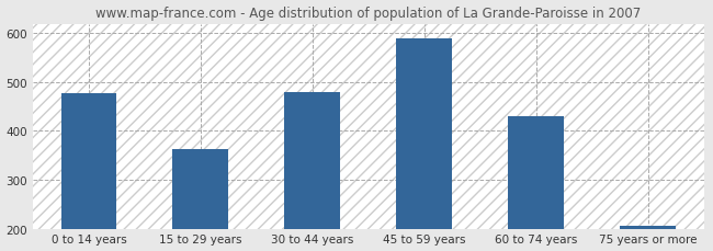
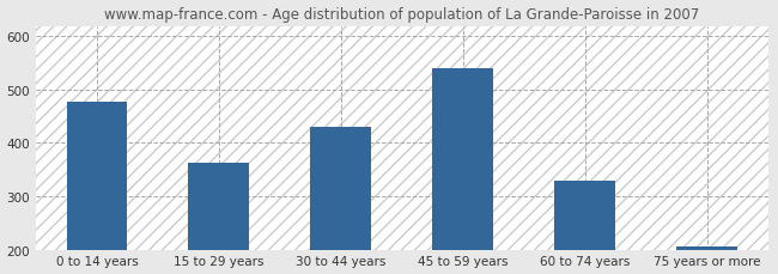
30 to 44 years: 480 -> 430
45 to 59 years: 590 -> 540
60 to 74 years: 430 -> 330
